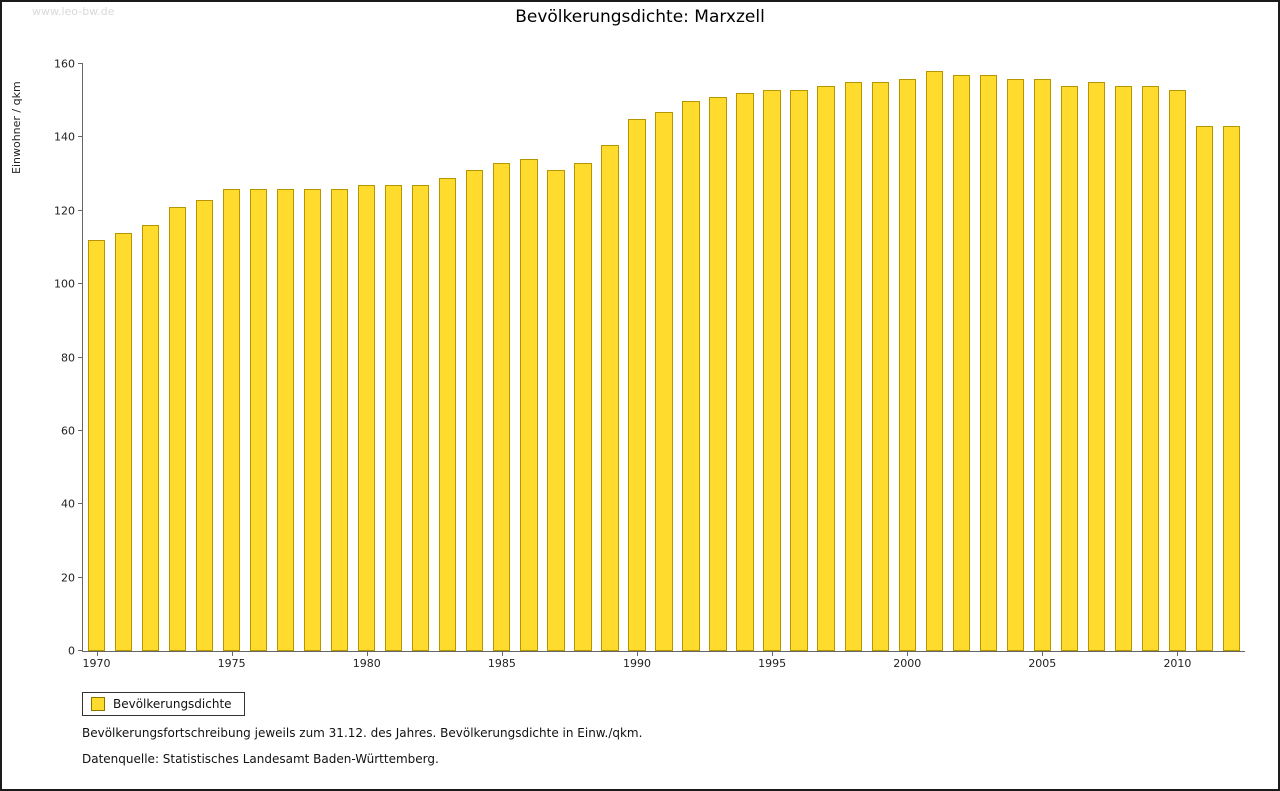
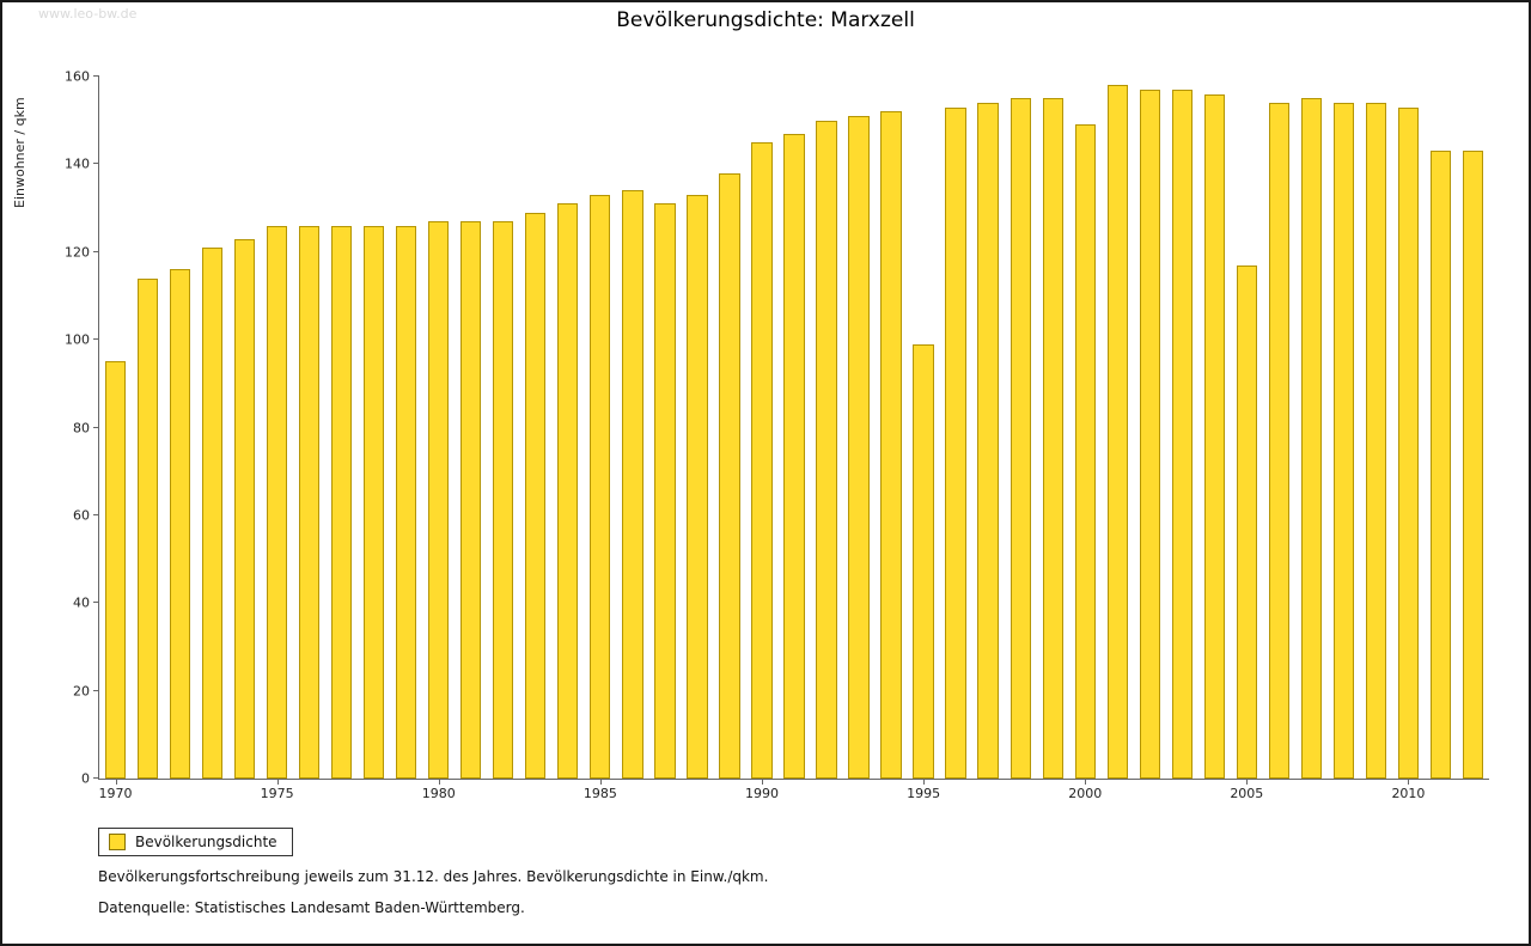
1970: 112 -> 95
1995: 153 -> 99
2000: 156 -> 149
2005: 156 -> 117
